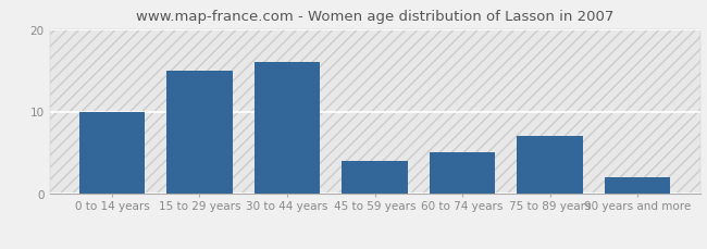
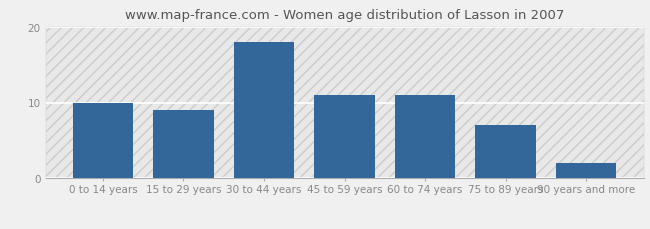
15 to 29 years: 15 -> 9
30 to 44 years: 16 -> 18
45 to 59 years: 4 -> 11
60 to 74 years: 5 -> 11
